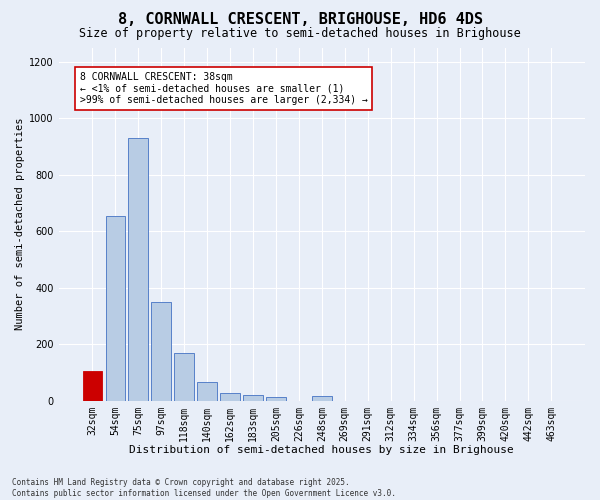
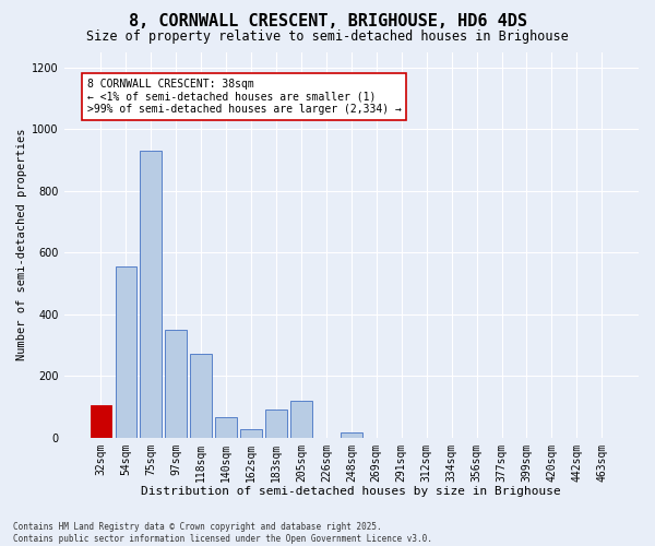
54sqm: 655 -> 555
118sqm: 170 -> 270
183sqm: 20 -> 90
205sqm: 13 -> 120
